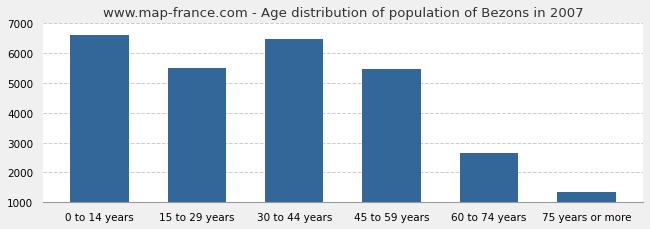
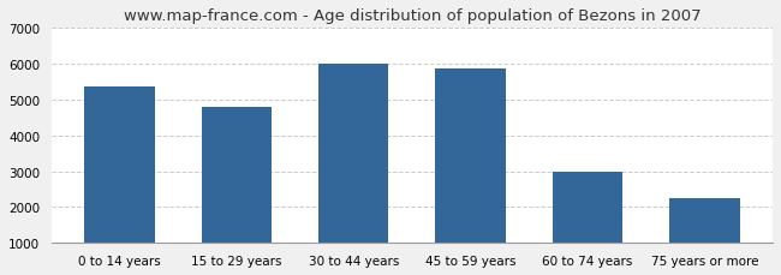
0 to 14 years: 6600 -> 5350
15 to 29 years: 5500 -> 4800
30 to 44 years: 6450 -> 6000
45 to 59 years: 5450 -> 5850
60 to 74 years: 2650 -> 3000
75 years or more: 1350 -> 2250
